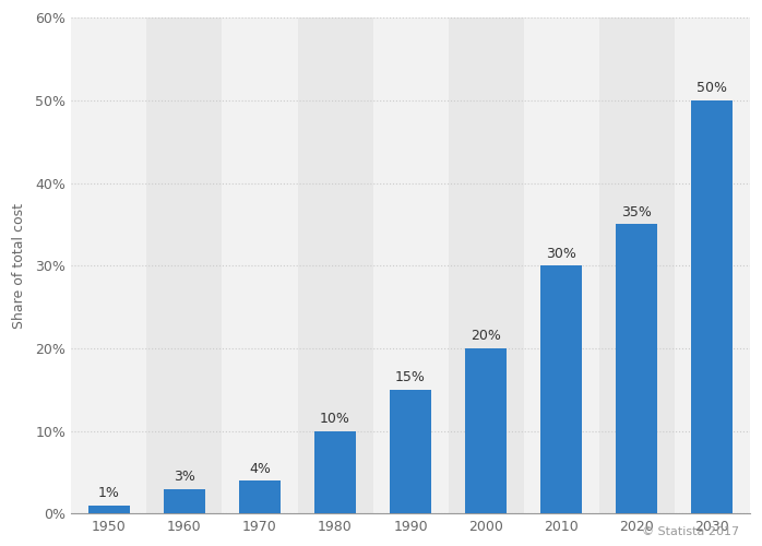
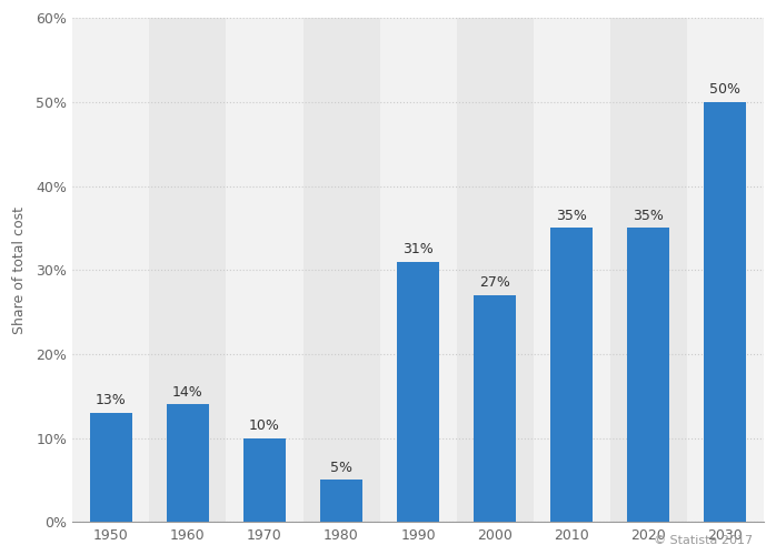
1950: 1% -> 13%
1960: 3% -> 14%
1970: 4% -> 10%
1980: 10% -> 5%
1990: 15% -> 31%
2000: 20% -> 27%
2010: 30% -> 35%
